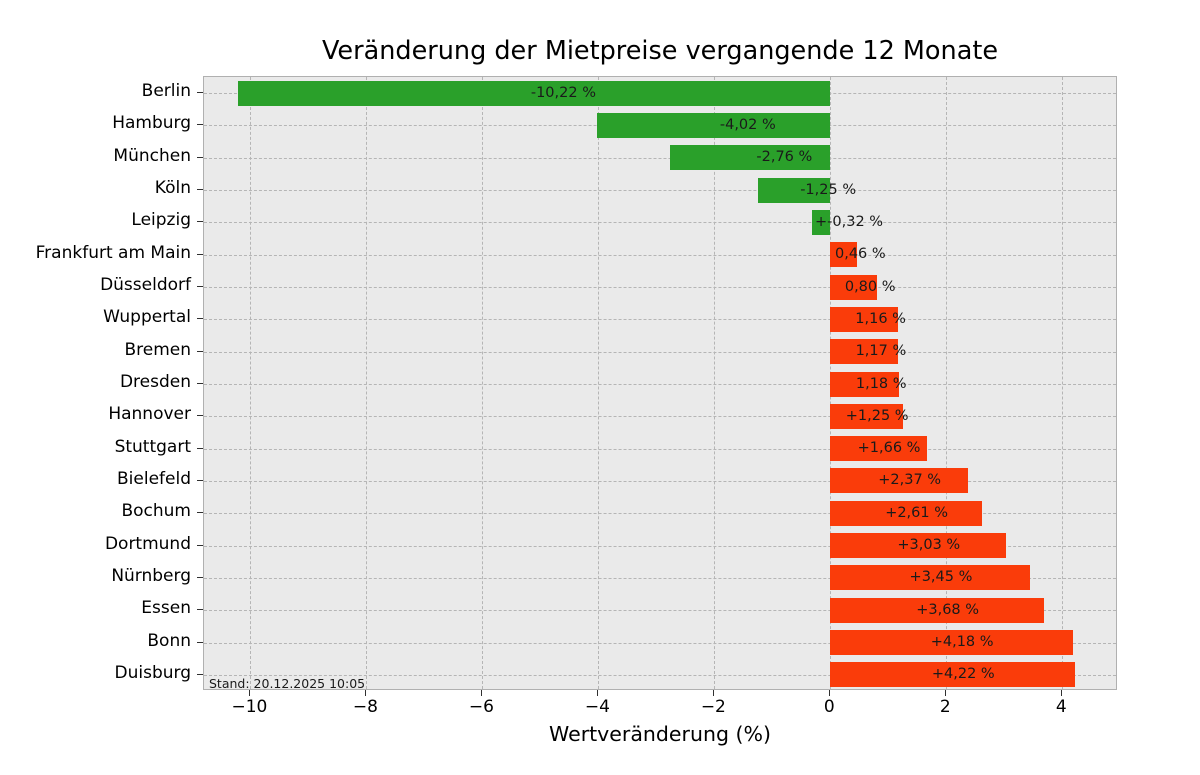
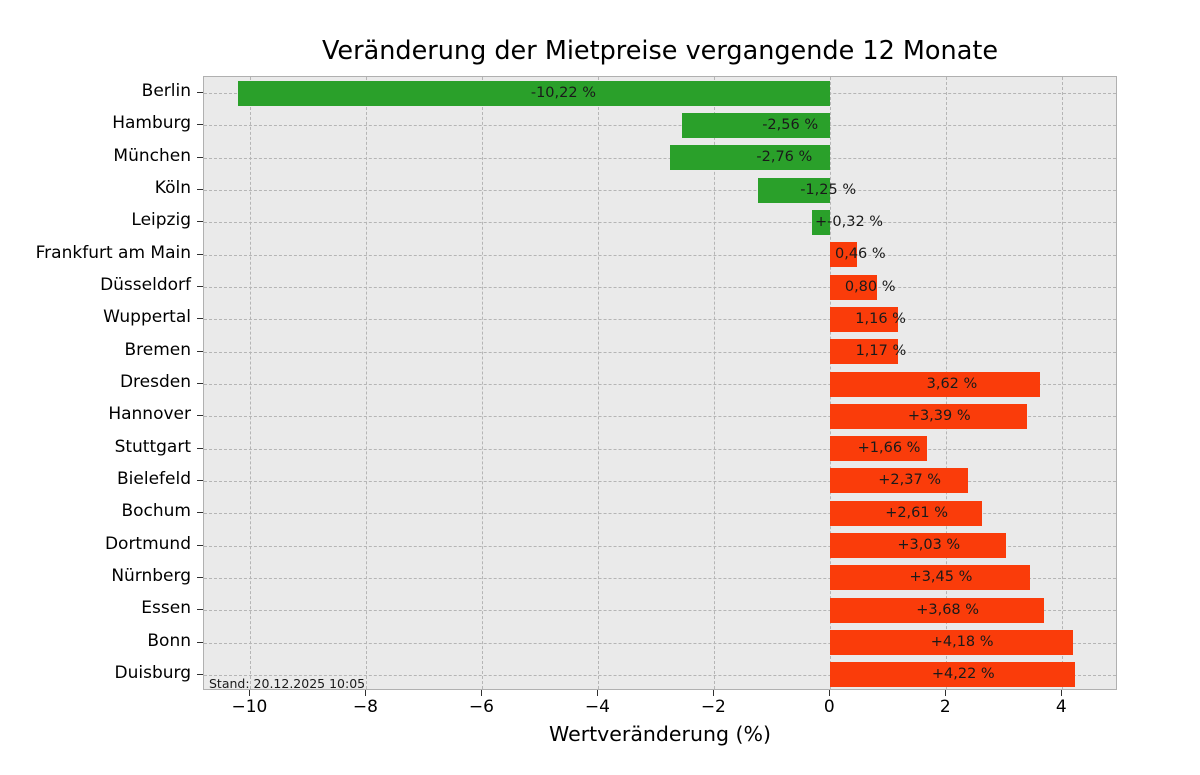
Hamburg: -4,02 -> -2,56
Dresden: 1,18 -> 3,62
Hannover: +1,25 -> +3,39
